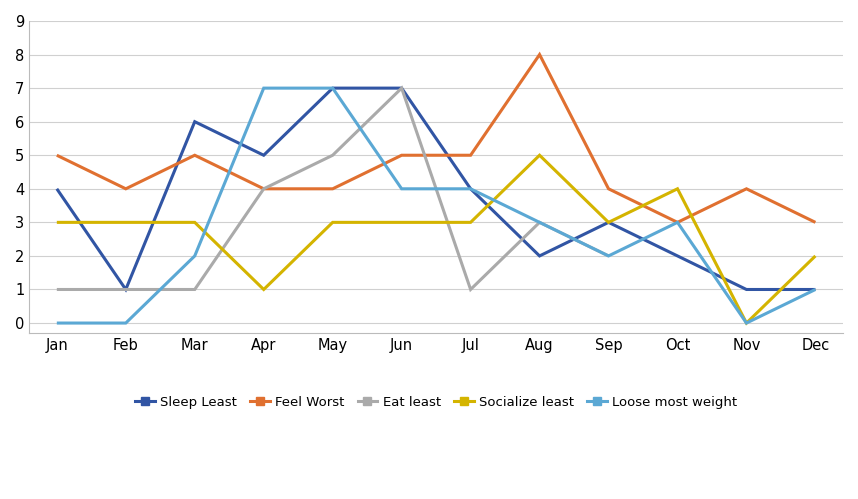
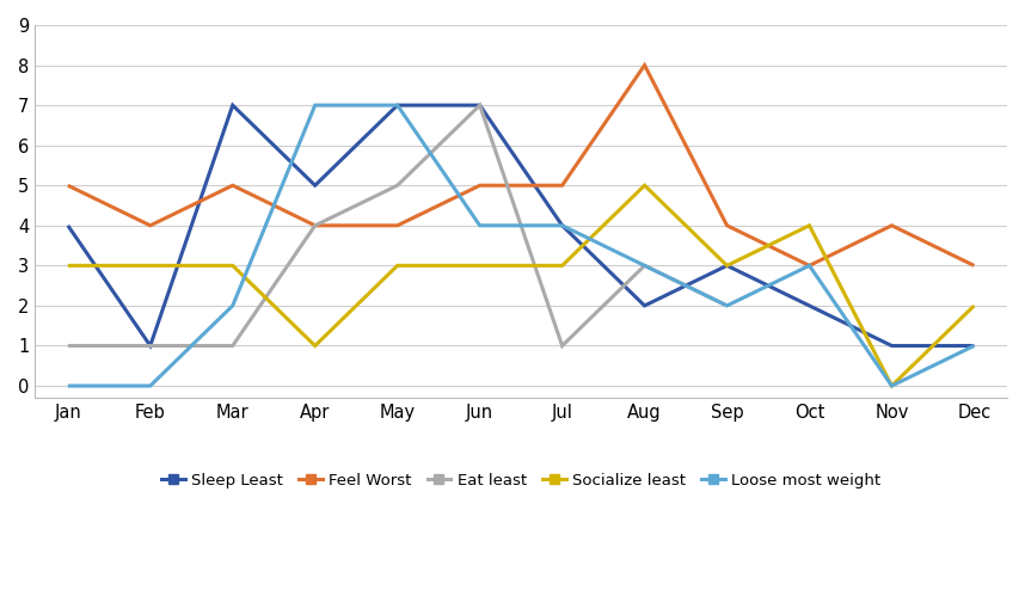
Sleep Least/Mar: 6 -> 7
